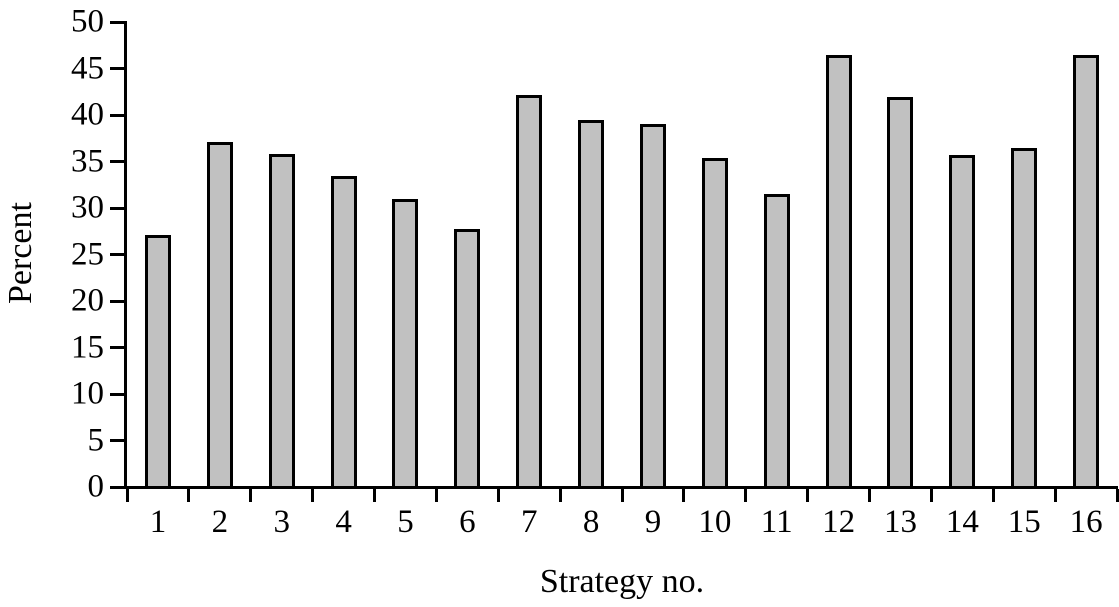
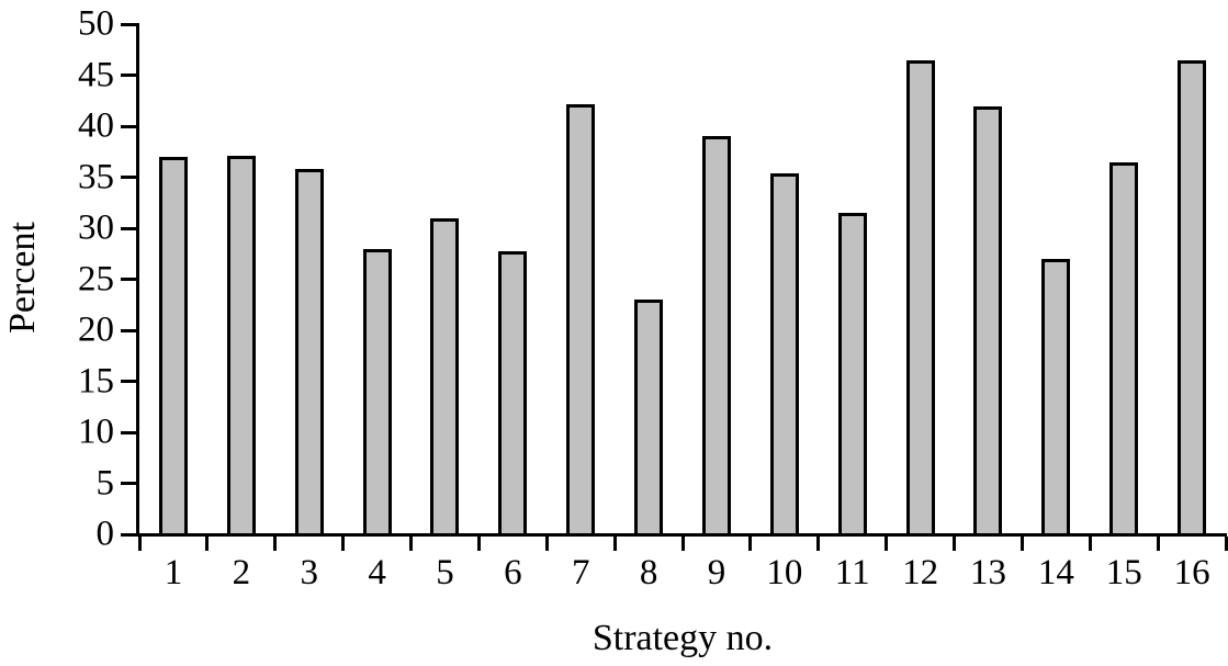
1: 27 -> 37
4: 33 -> 28
8: 40 -> 23
14: 36 -> 27
